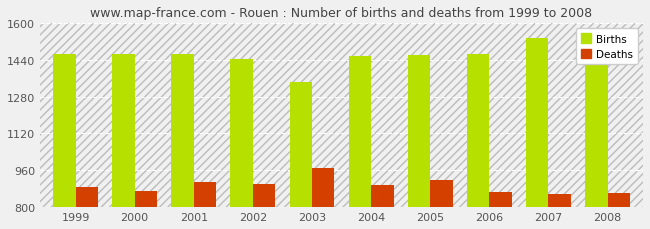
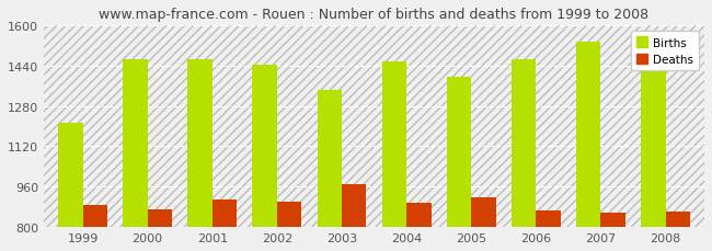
Births/1999: 1466 -> 1215
Births/2005: 1460 -> 1395
